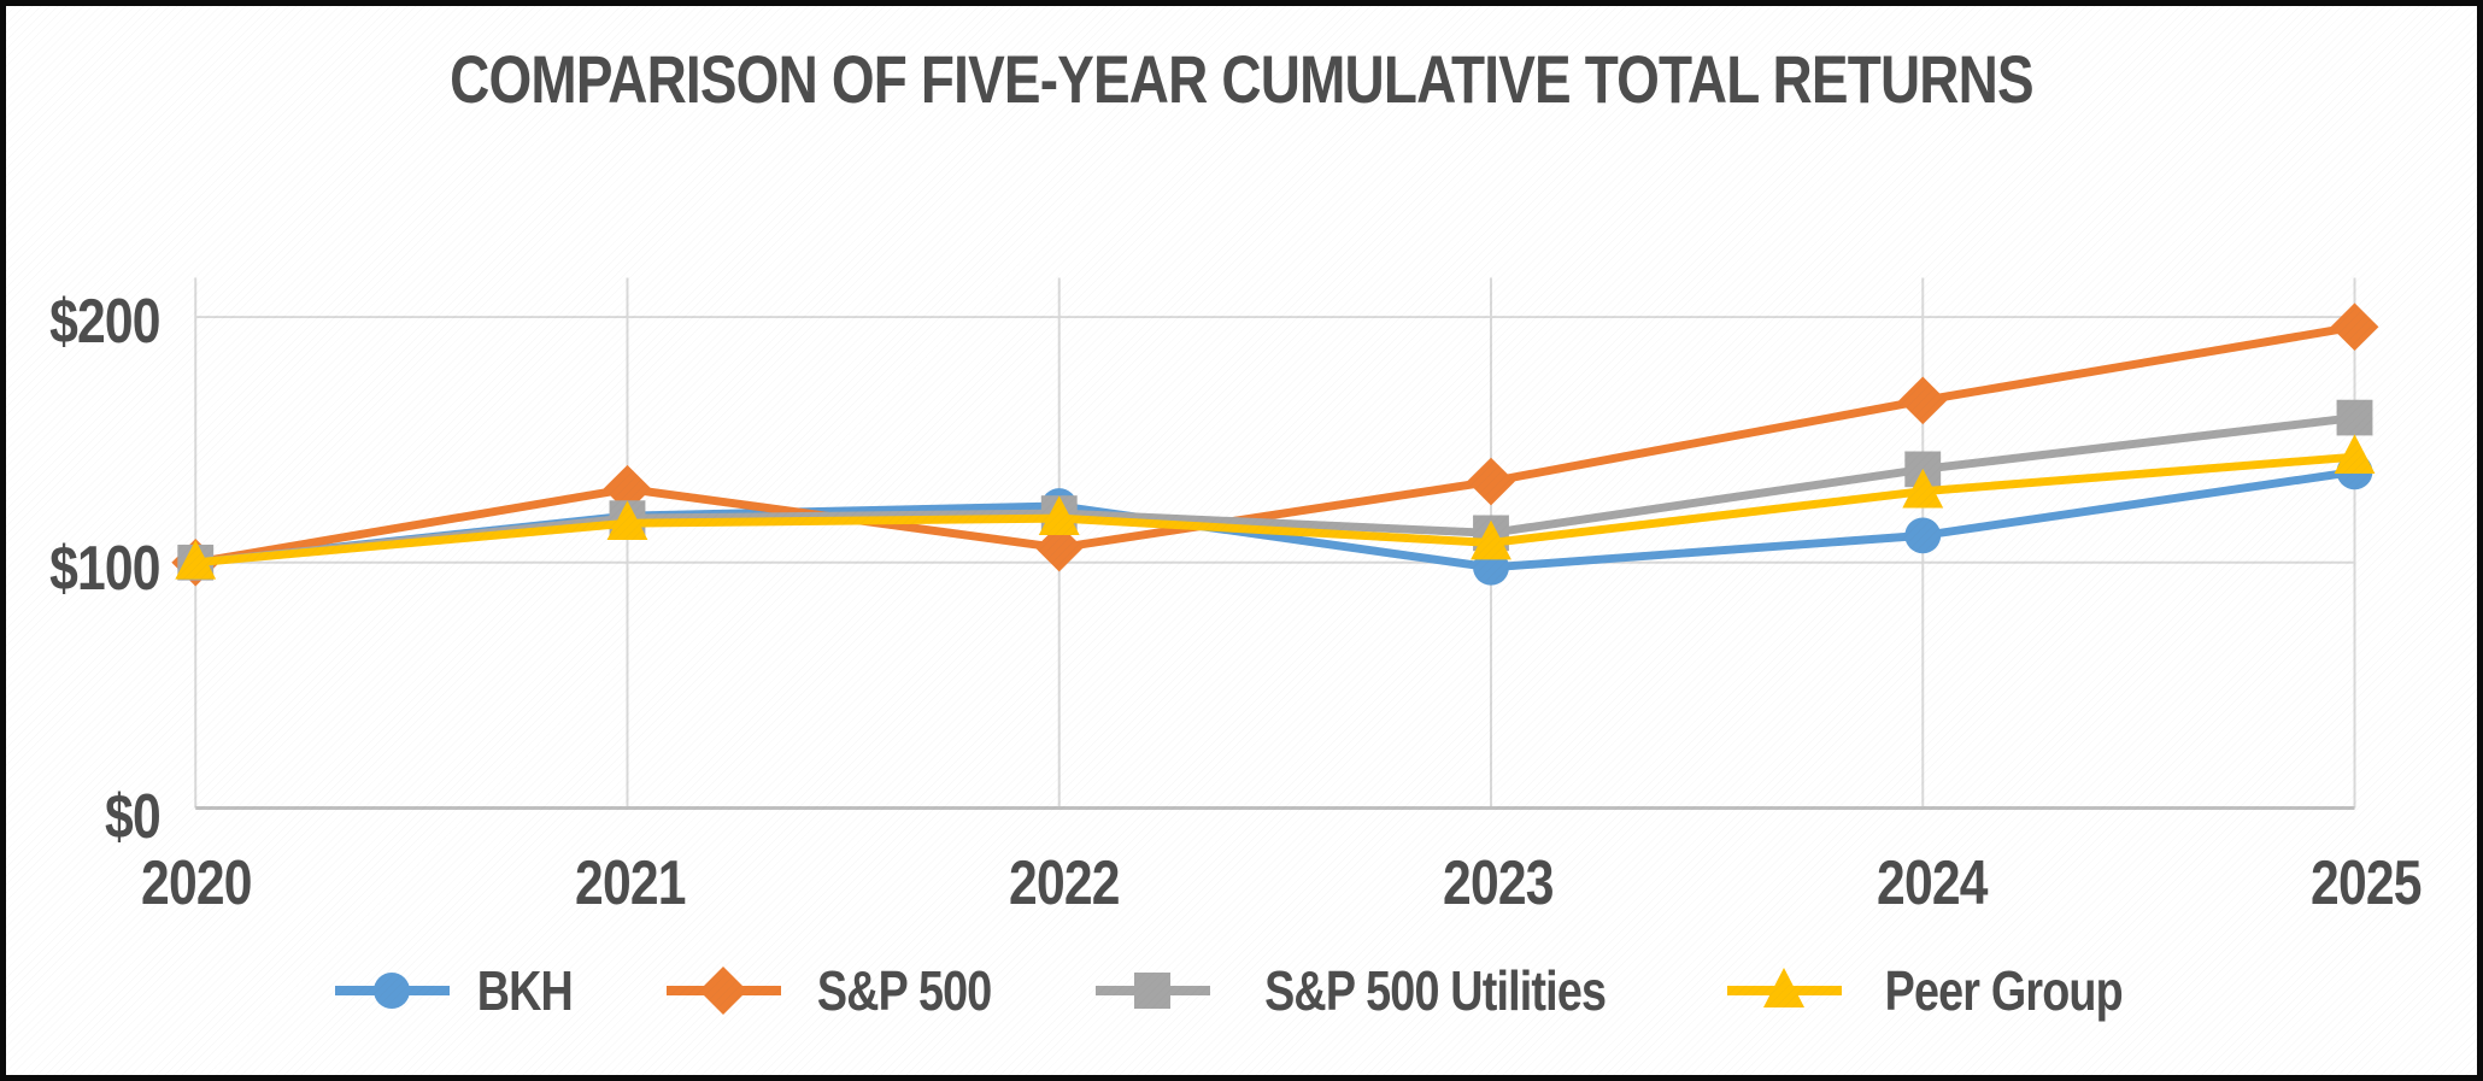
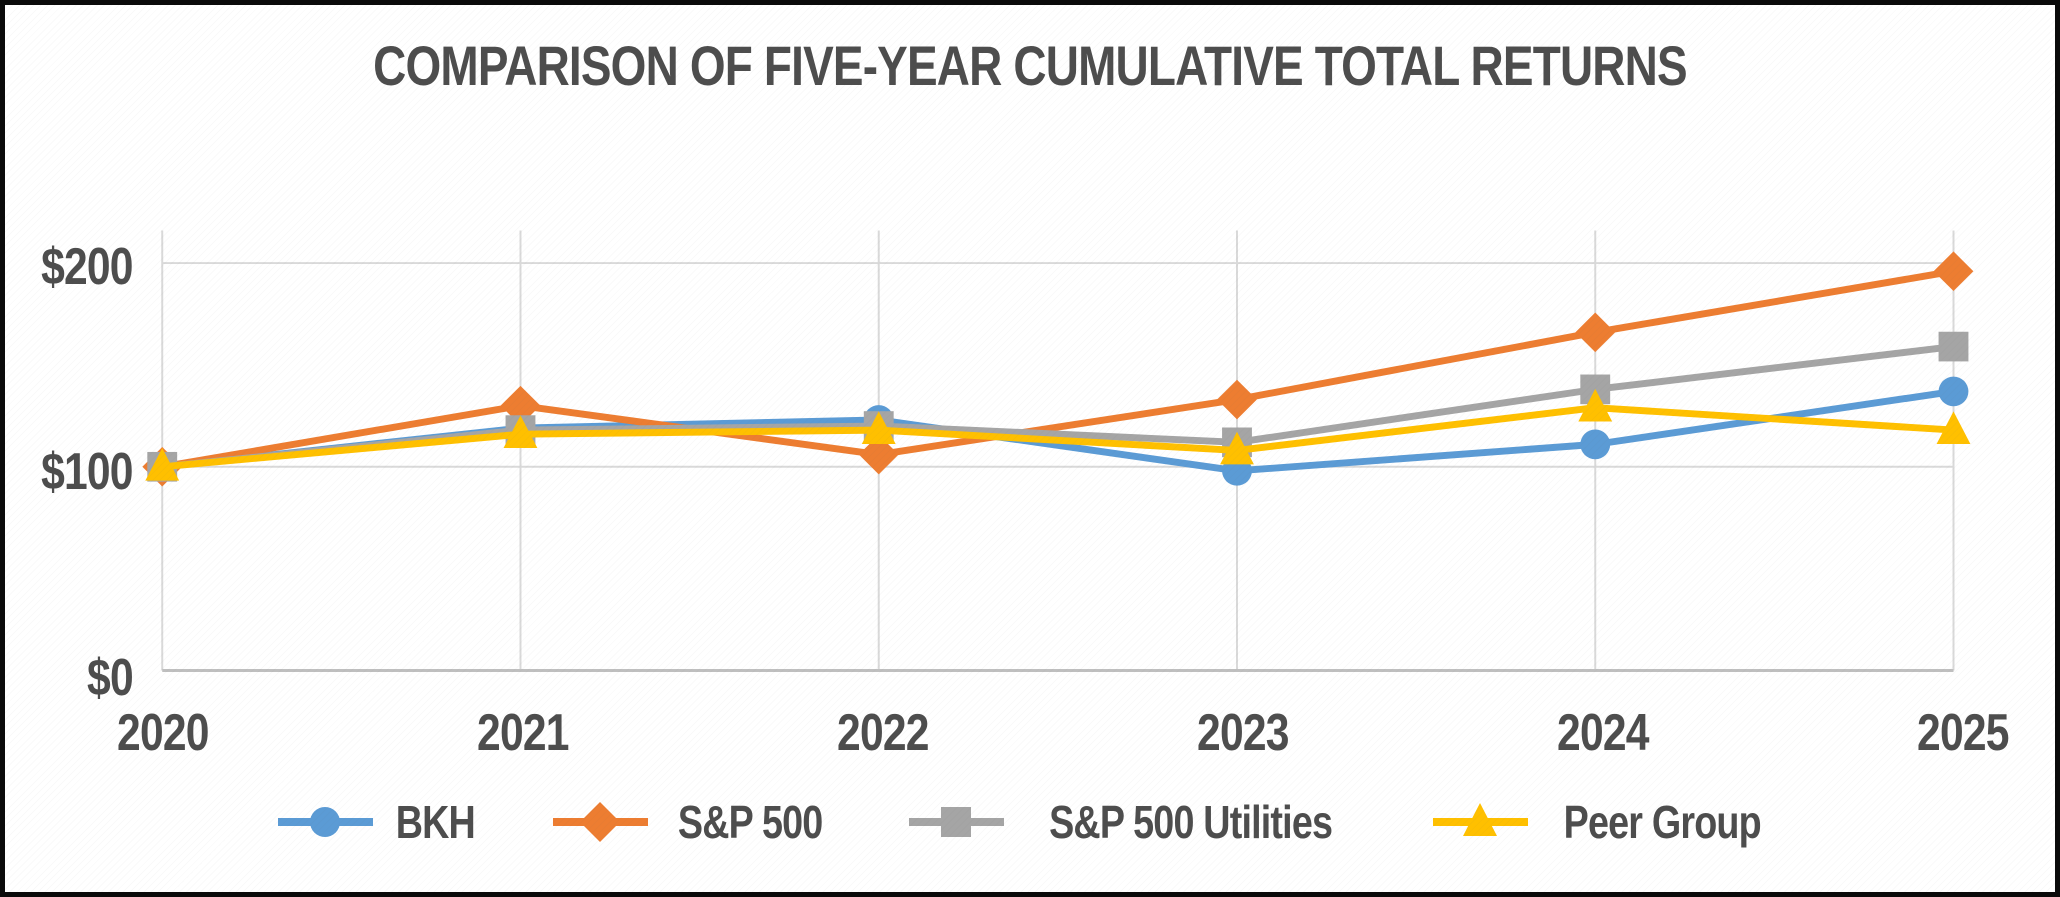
Peer Group/2025: $143 -> $118
